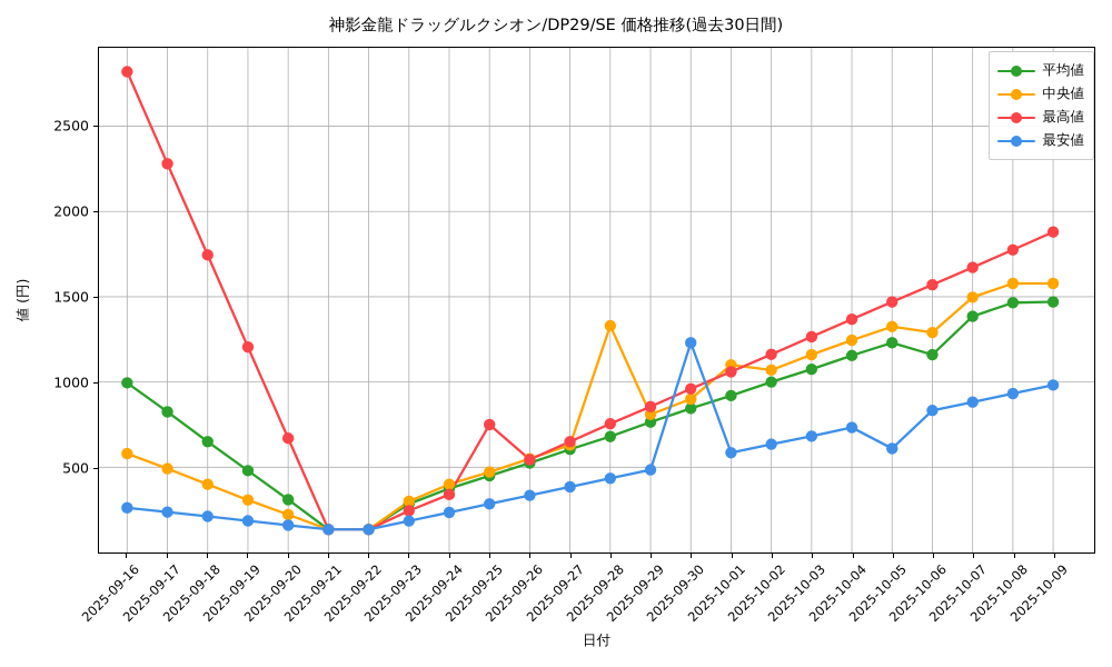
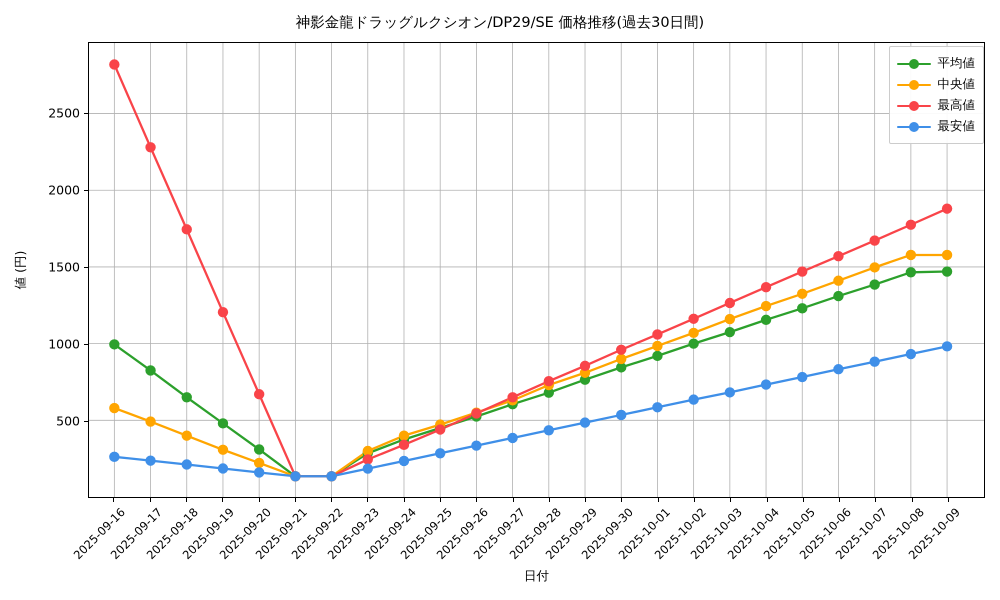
最高値/2025-09-25: 750 -> 440
中央値/2025-09-28: 1330 -> 730
最安値/2025-09-30: 1230 -> 540
中央値/2025-10-01: 1100 -> 980
最安値/2025-10-05: 610 -> 780
平均値/2025-10-06: 1160 -> 1310
中央値/2025-10-06: 1290 -> 1410
